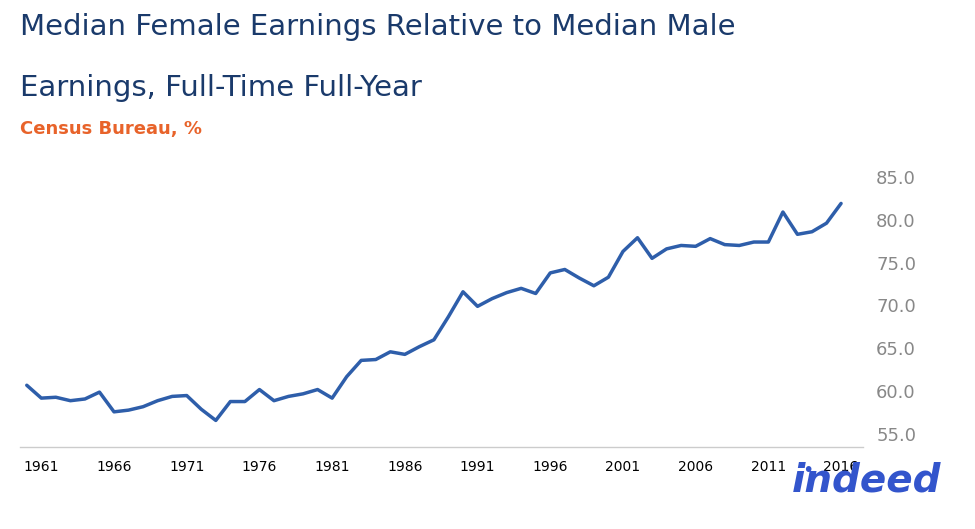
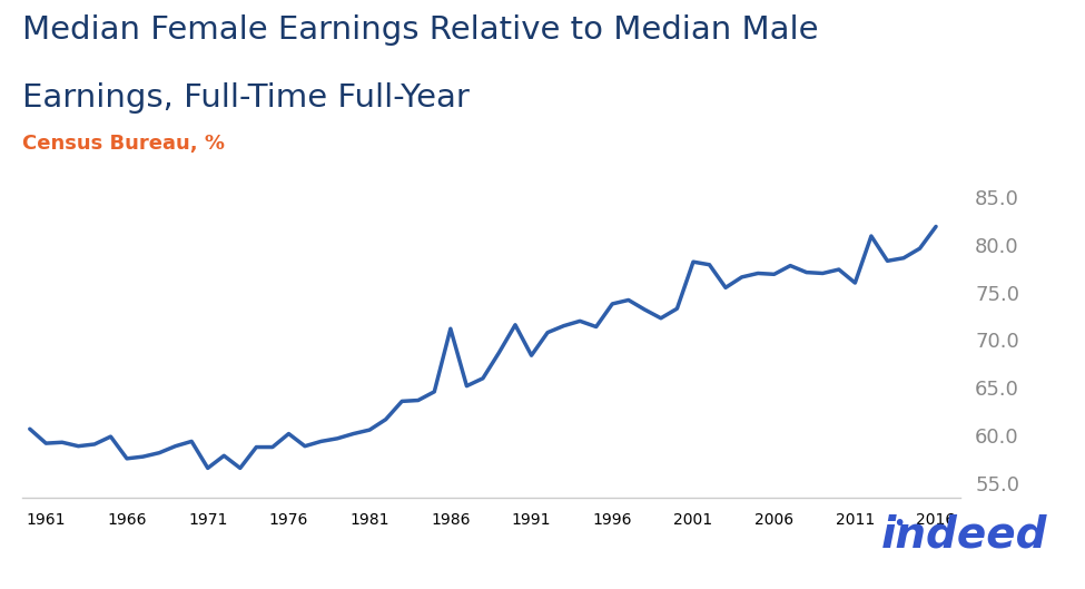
1971: 59.5 -> 56.6
1981: 59.2 -> 60.6
1986: 64.3 -> 71.2
1991: 69.9 -> 68.4
2001: 76.3 -> 78.2
2011: 77.4 -> 76.0
